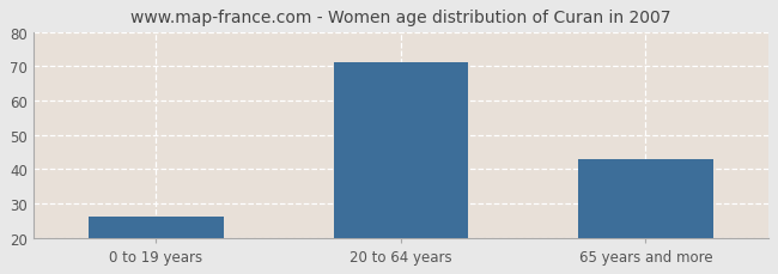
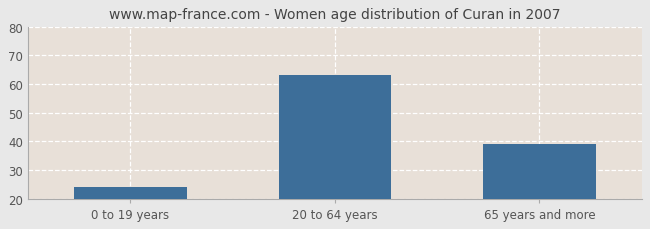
0 to 19 years: 26 -> 24
20 to 64 years: 71 -> 63
65 years and more: 43 -> 39
